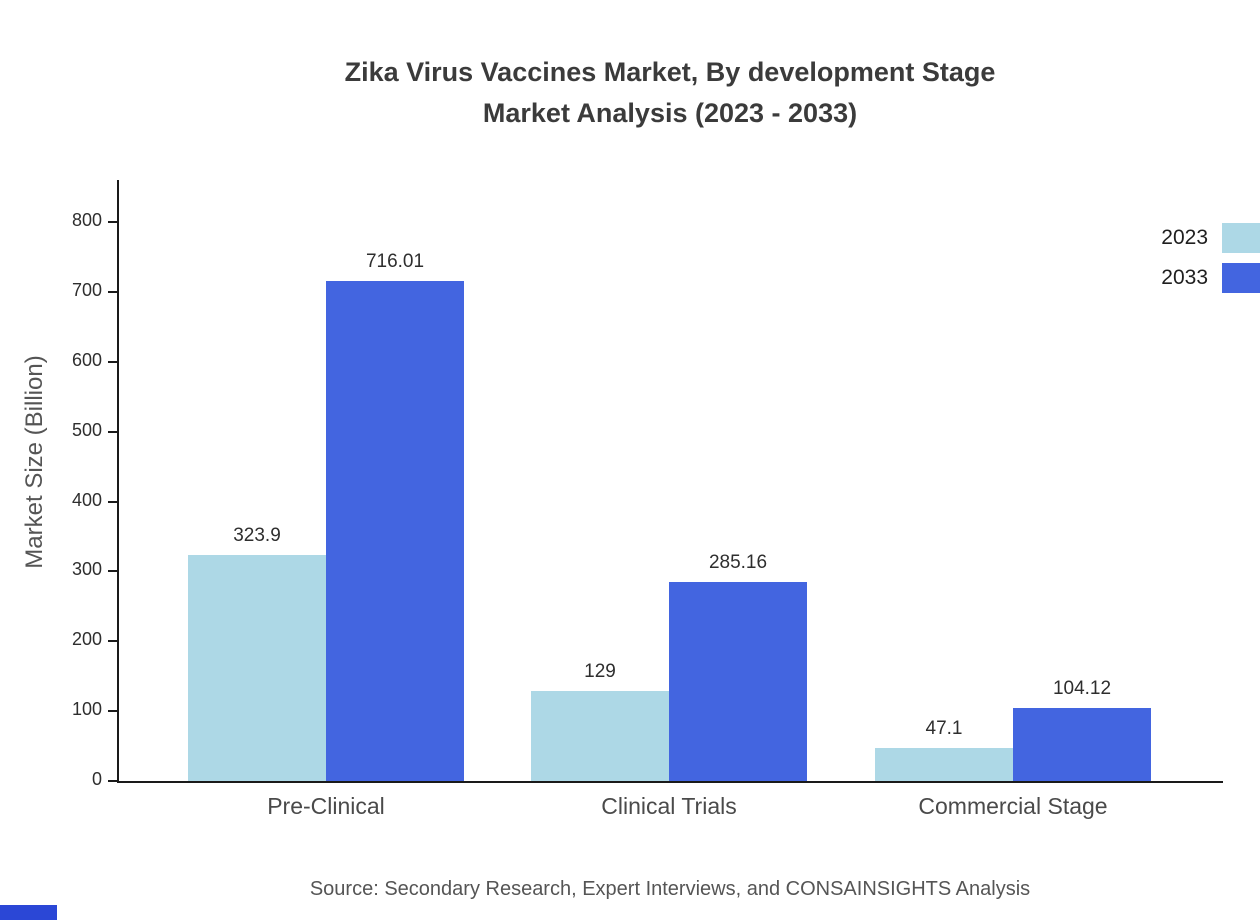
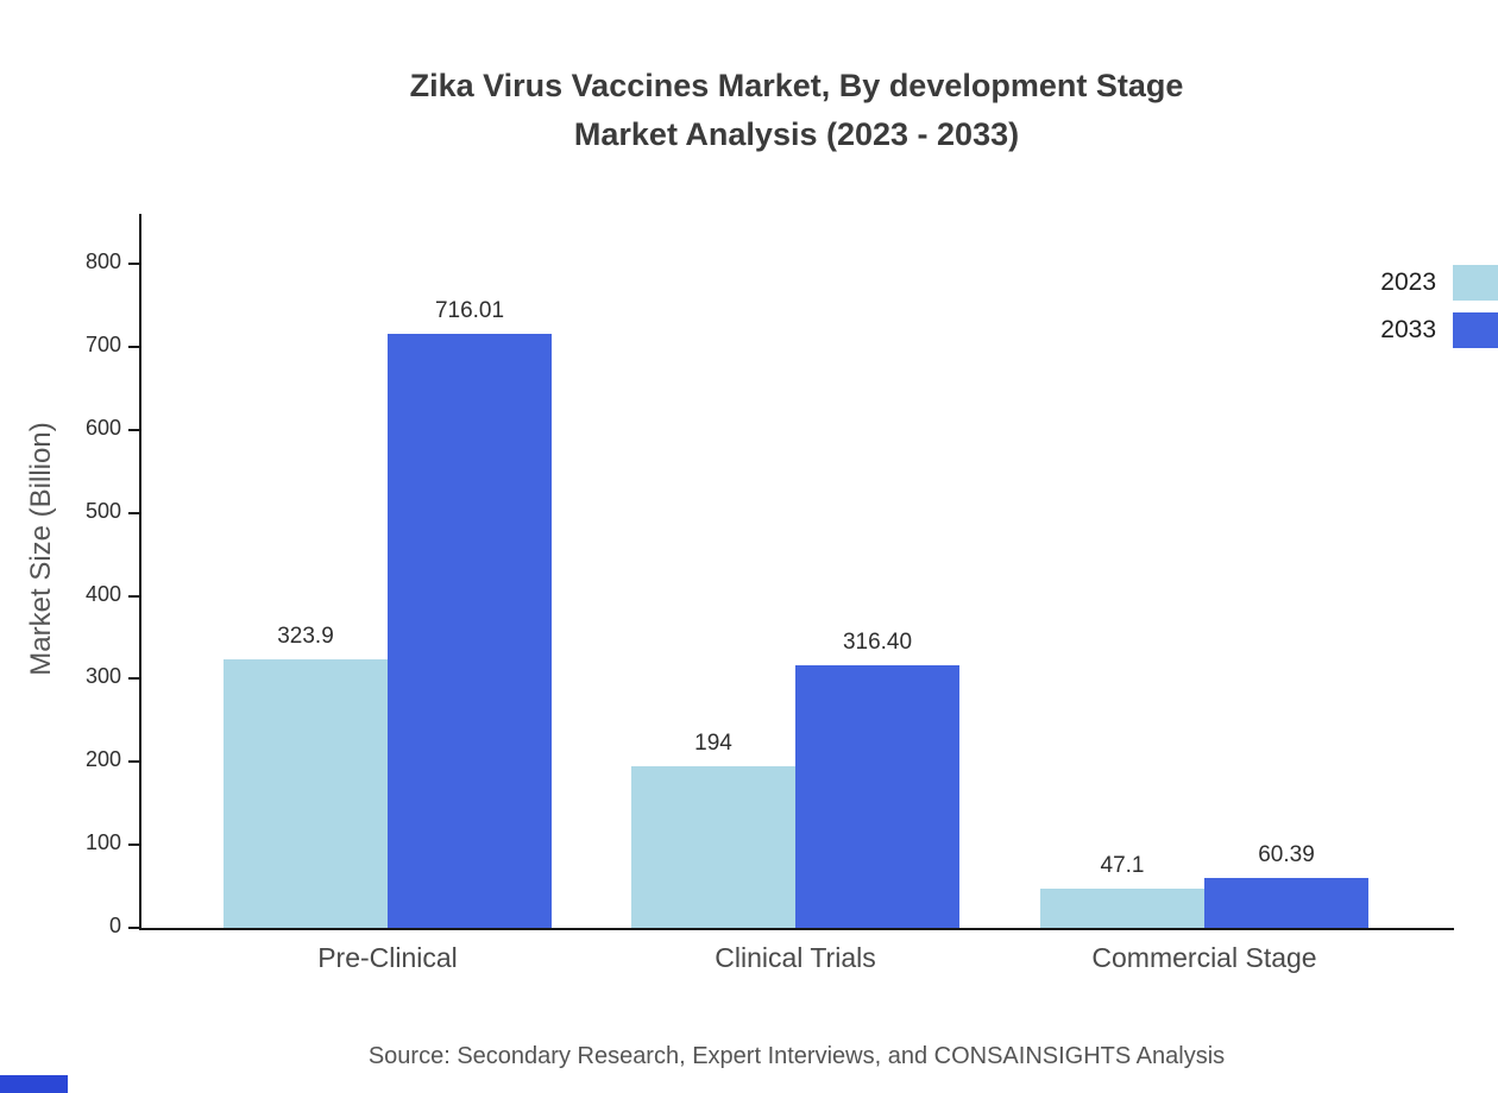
2023/Clinical Trials: 129 -> 194
2033/Clinical Trials: 285.16 -> 316.40
2033/Commercial Stage: 104.12 -> 60.39
